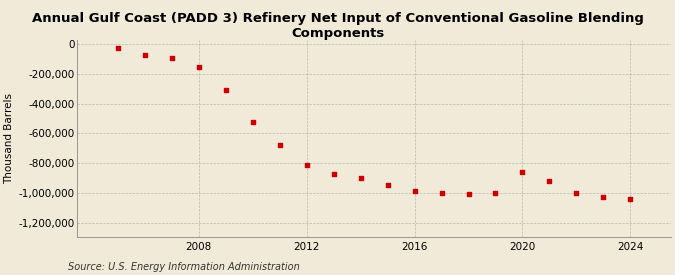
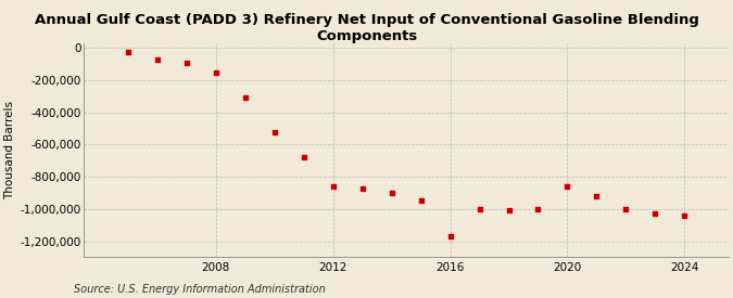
2012: -810,000 -> -860,000
2016: -990,000 -> -1,170,000
